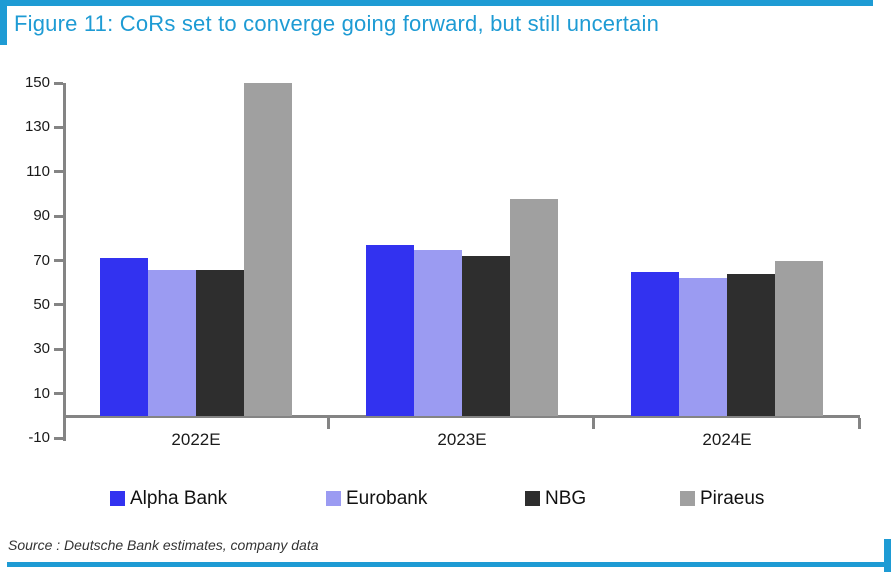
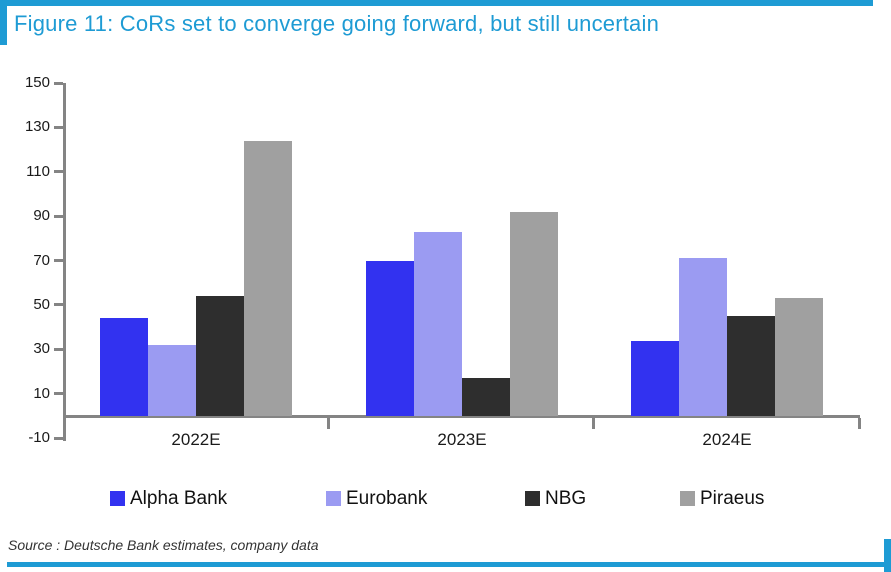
Alpha Bank/2022E: 71 -> 44
Eurobank/2022E: 66 -> 32
NBG/2022E: 66 -> 54
Piraeus/2022E: 150 -> 124
Alpha Bank/2023E: 77 -> 70
Eurobank/2023E: 75 -> 83
NBG/2023E: 72 -> 17
Piraeus/2023E: 98 -> 92
Alpha Bank/2024E: 65 -> 34
Eurobank/2024E: 62 -> 71
NBG/2024E: 64 -> 45
Piraeus/2024E: 70 -> 53
